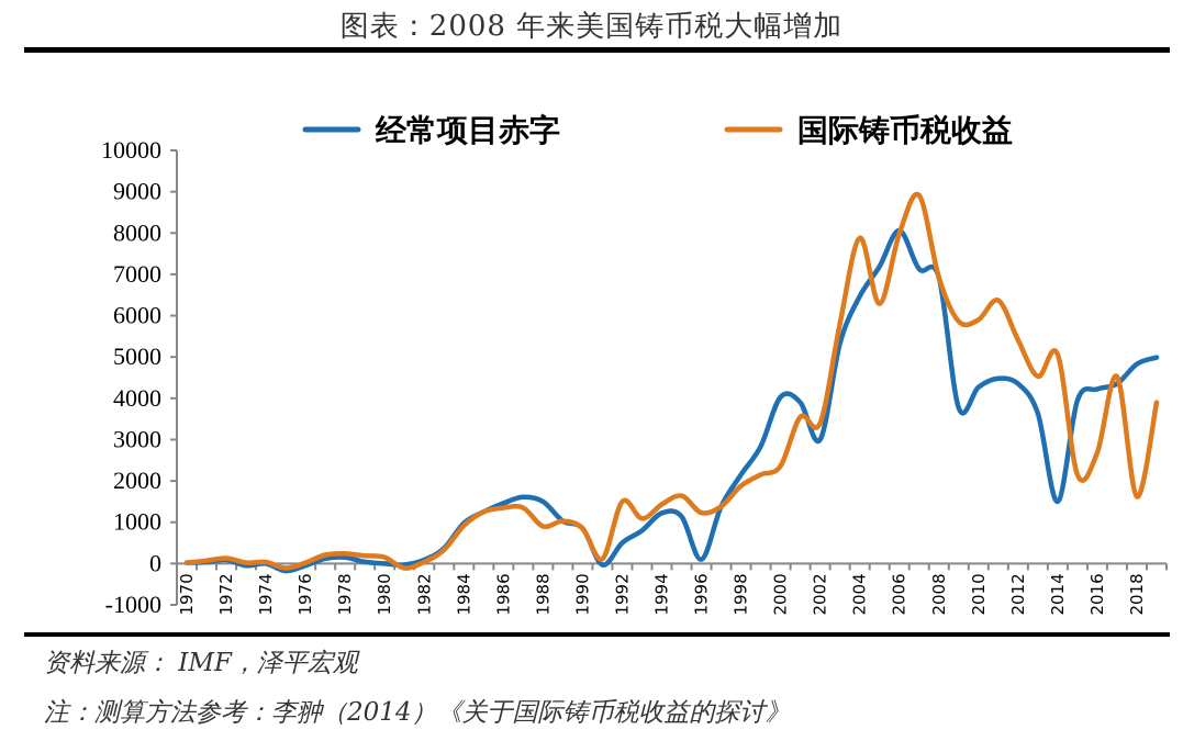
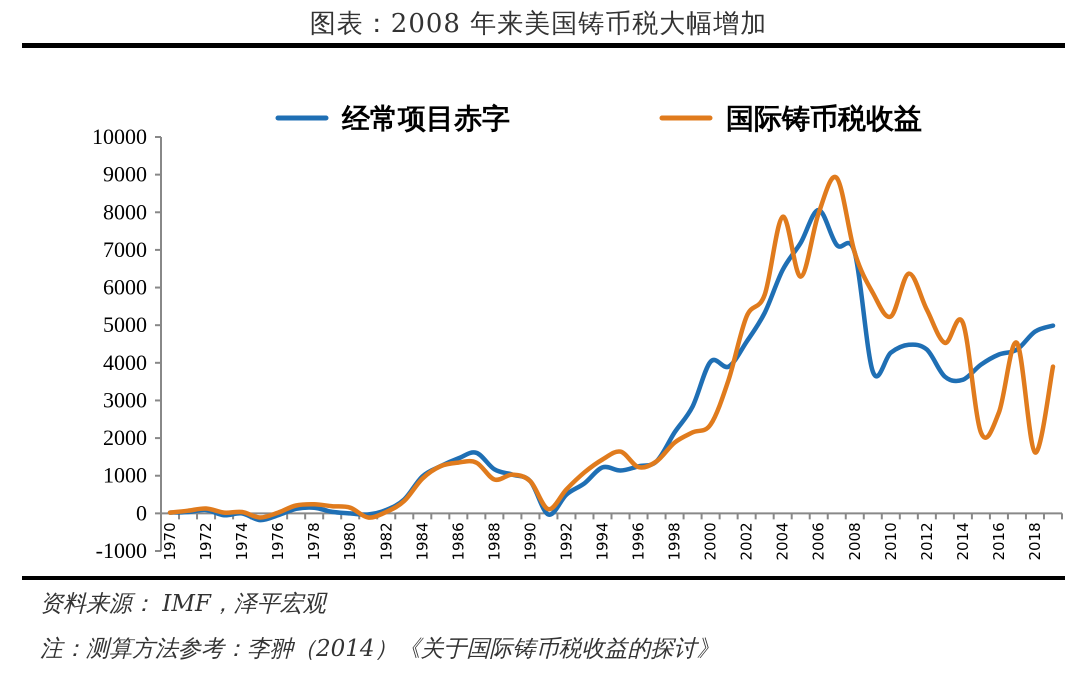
经常项目赤字/1988: 1500 -> 1200
国际铸币税收益/1992: 1500 -> 600
经常项目赤字/1996: 100 -> 1200
经常项目赤字/2002: 3000 -> 4600
国际铸币税收益/2002: 3400 -> 5200
国际铸币税收益/2010: 5900 -> 5200
经常项目赤字/2014: 1500 -> 3600
